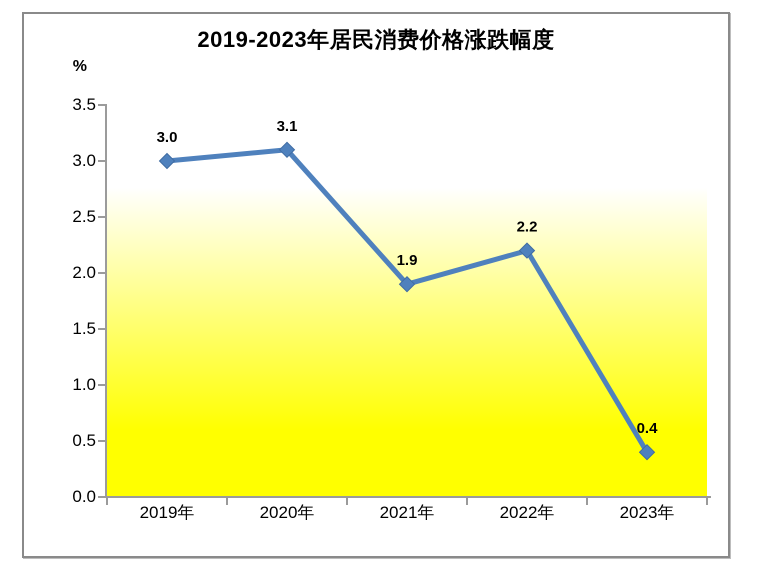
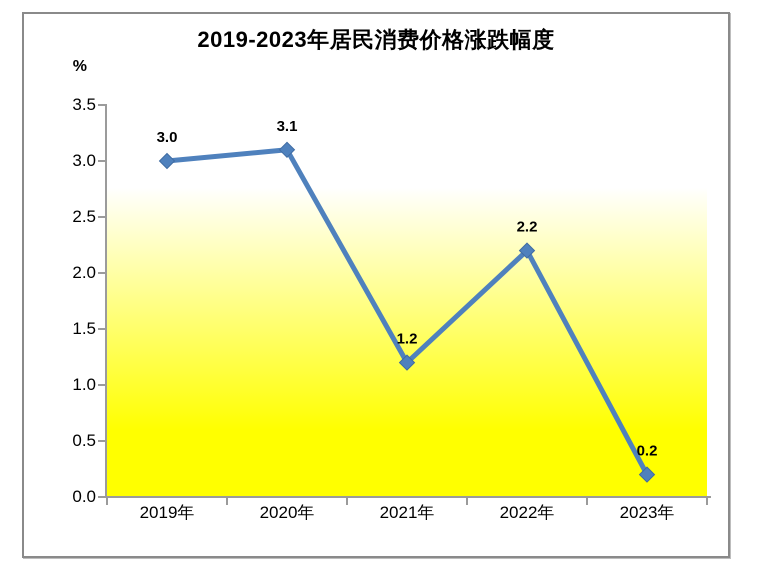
2021年: 1.9 -> 1.2
2023年: 0.4 -> 0.2
